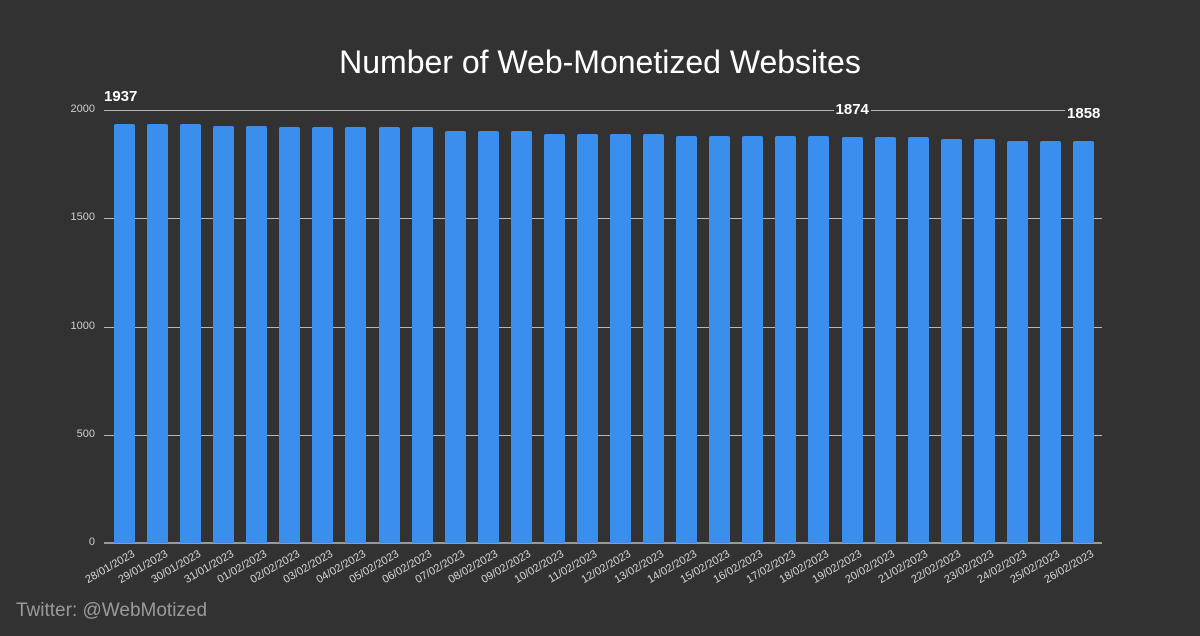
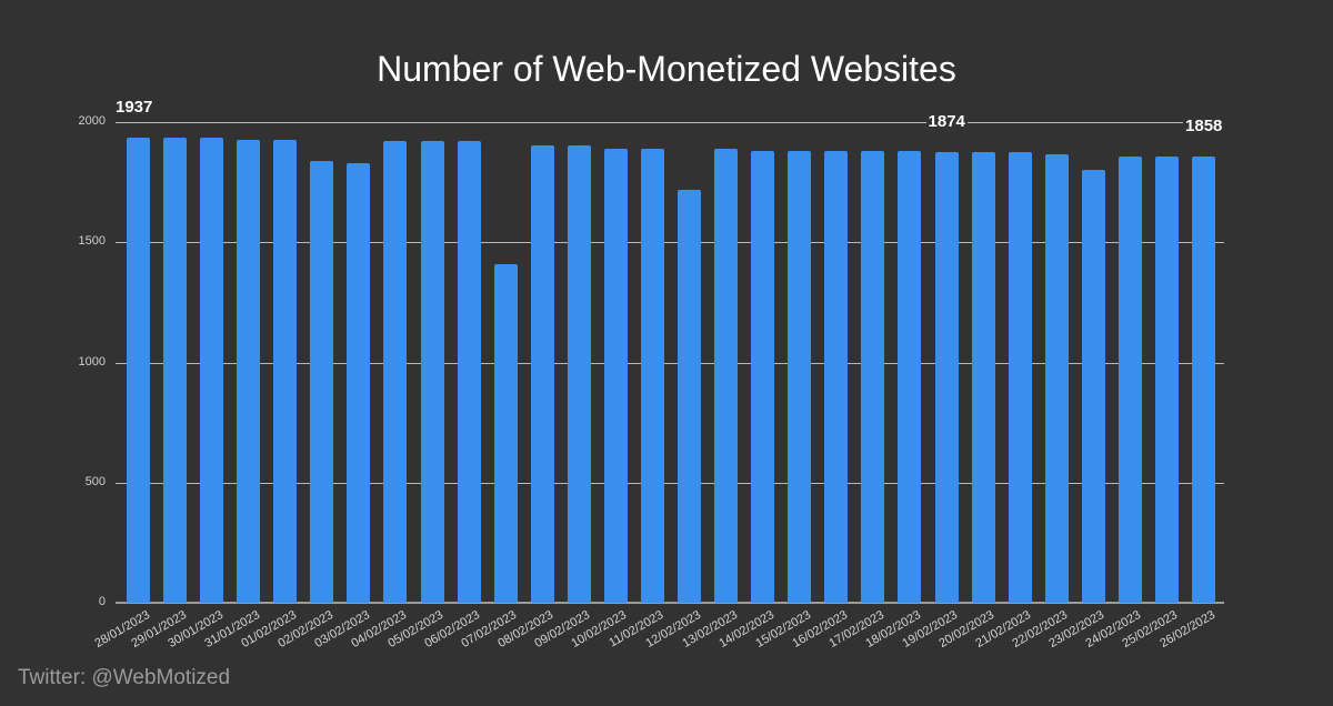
02/02/2023: 1920 -> 1840
03/02/2023: 1920 -> 1830
07/02/2023: 1900 -> 1410
12/02/2023: 1890 -> 1720
23/02/2023: 1870 -> 1800
